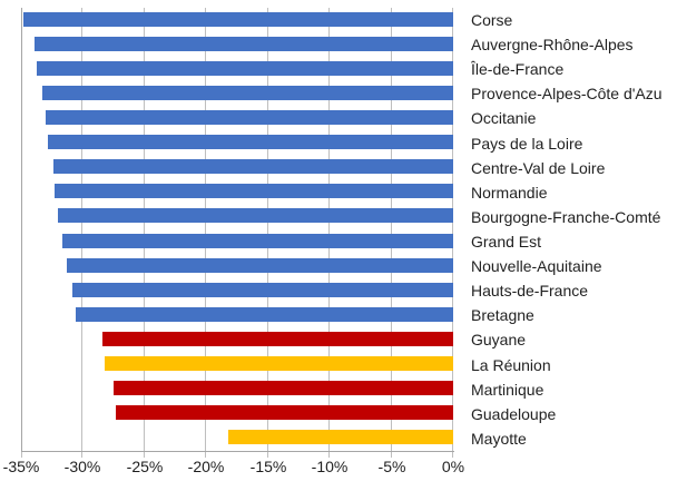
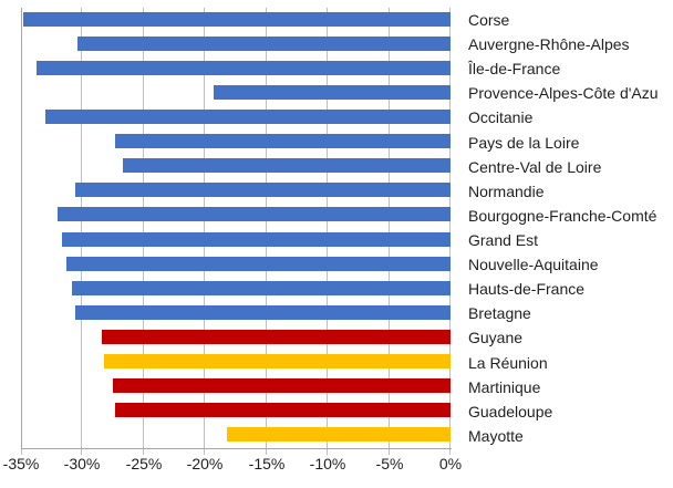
Auvergne-Rhône-Alpes: -33.9% -> -30.4%
Provence-Alpes-Côte d'Azu: -33.3% -> -19.3%
Pays de la Loire: -32.8% -> -27.3%
Centre-Val de Loire: -32.4% -> -26.7%
Normandie: -32.3% -> -30.6%
